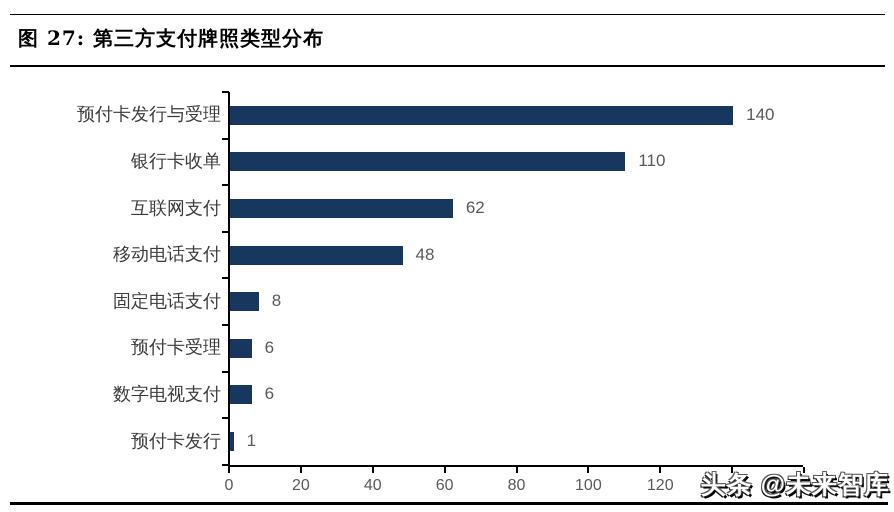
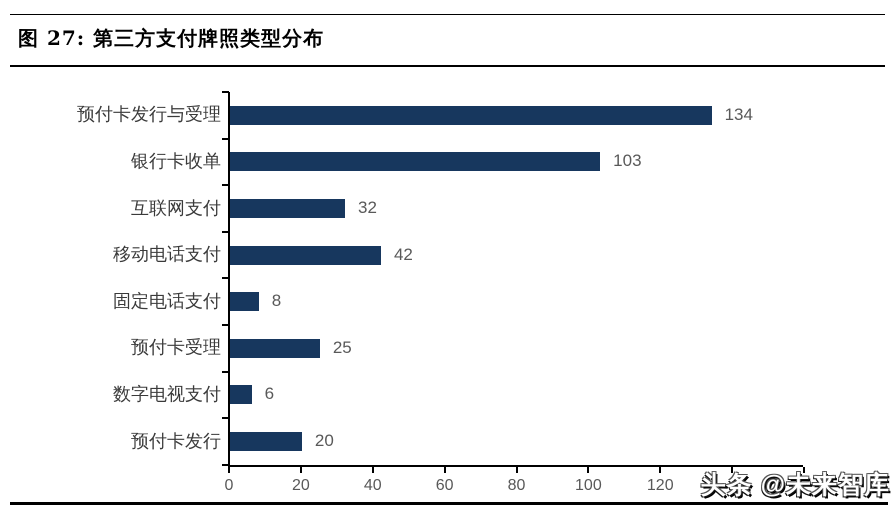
预付卡发行与受理: 140 -> 134
银行卡收单: 110 -> 103
互联网支付: 62 -> 32
移动电话支付: 48 -> 42
预付卡受理: 6 -> 25
预付卡发行: 1 -> 20
